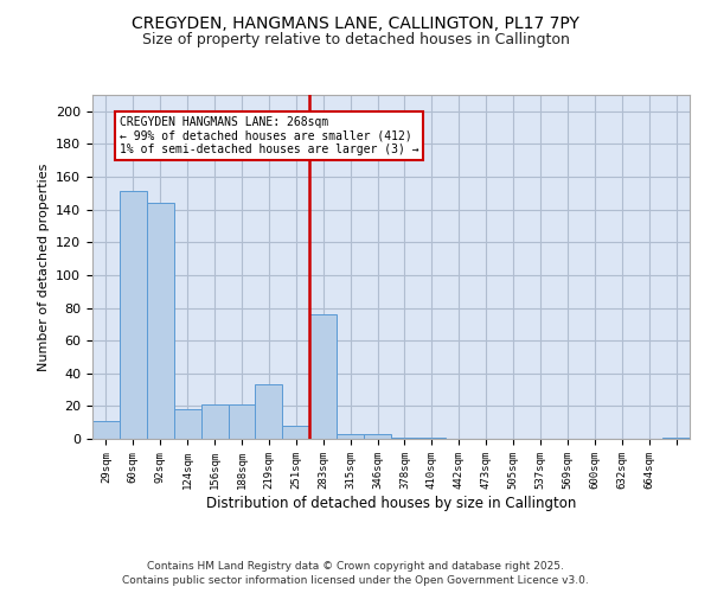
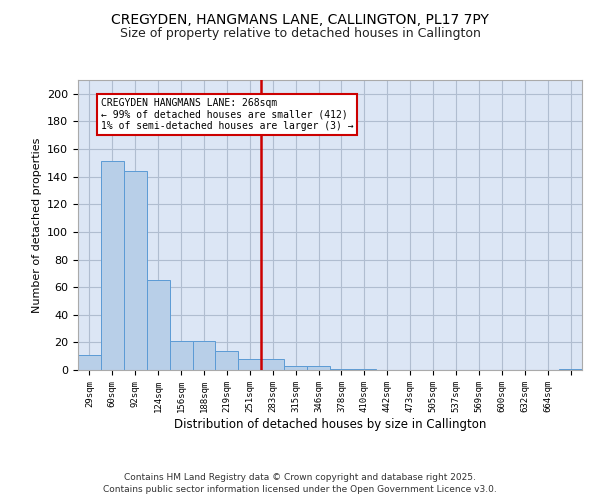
124sqm: 18 -> 65
219sqm: 33 -> 14
283sqm: 76 -> 8
